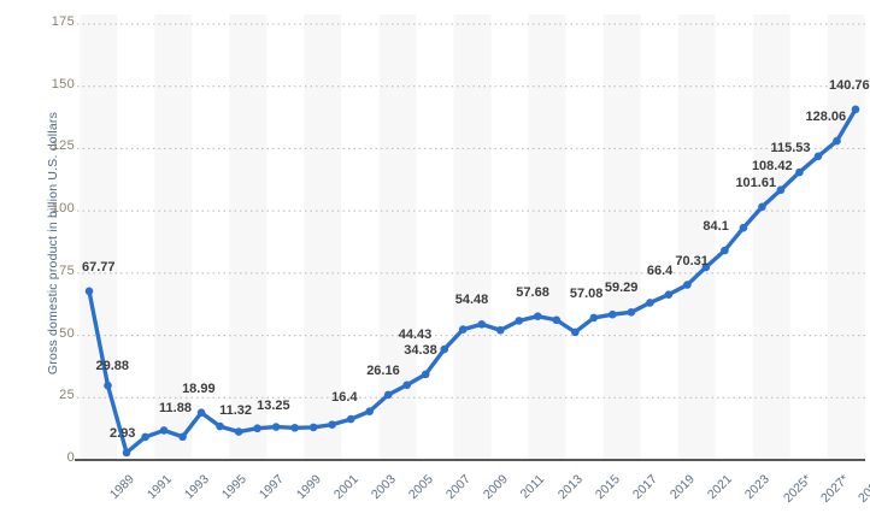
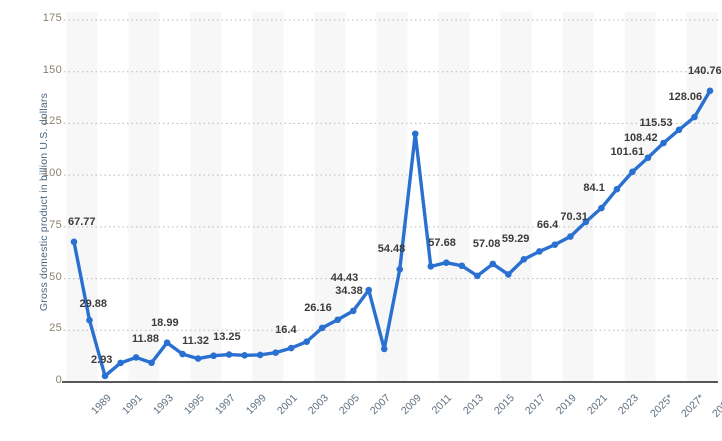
2009: 52 -> 16
2011: 52 -> 120
2017: 58 -> 52
